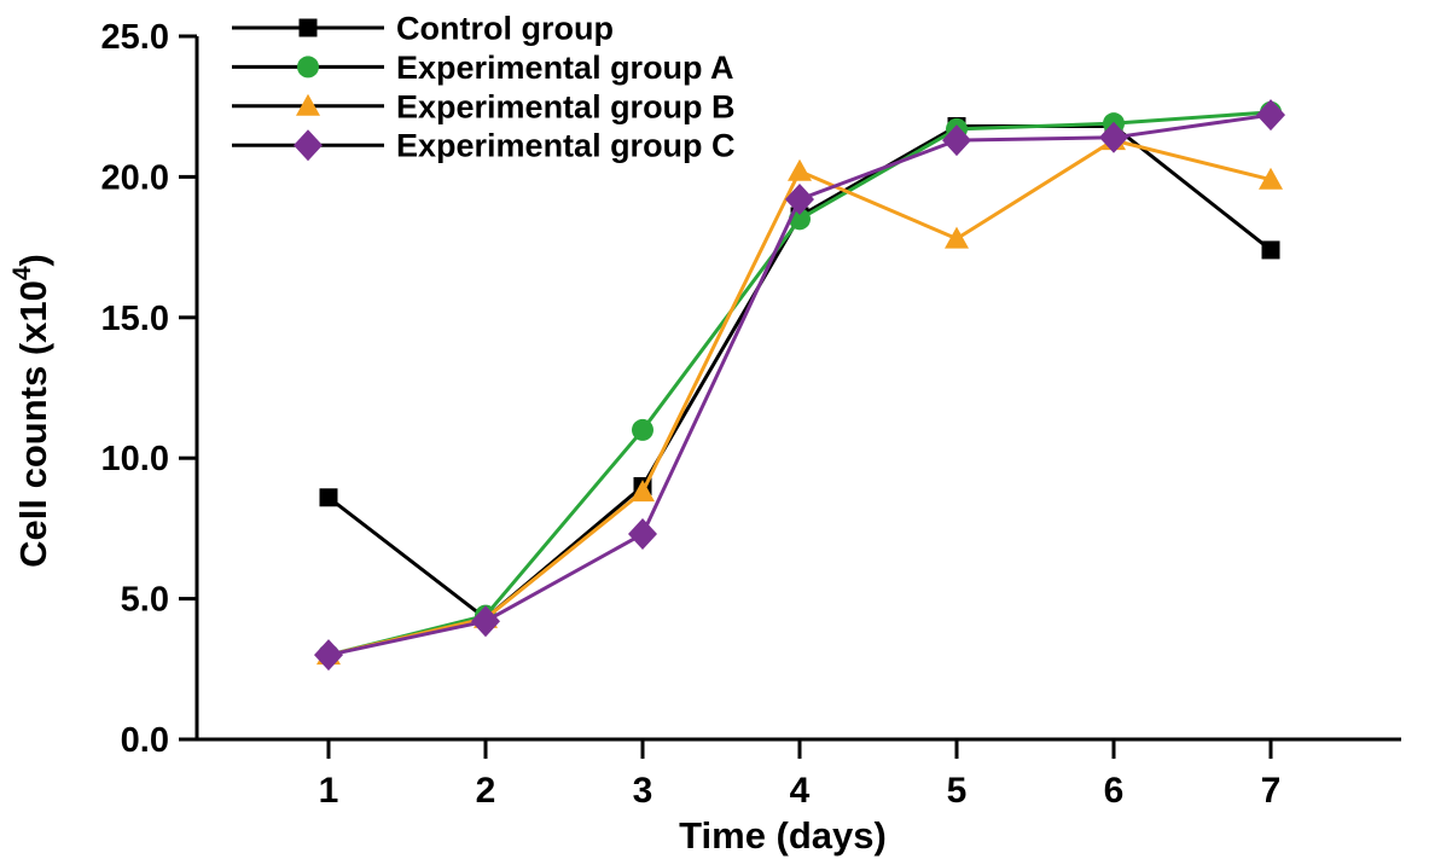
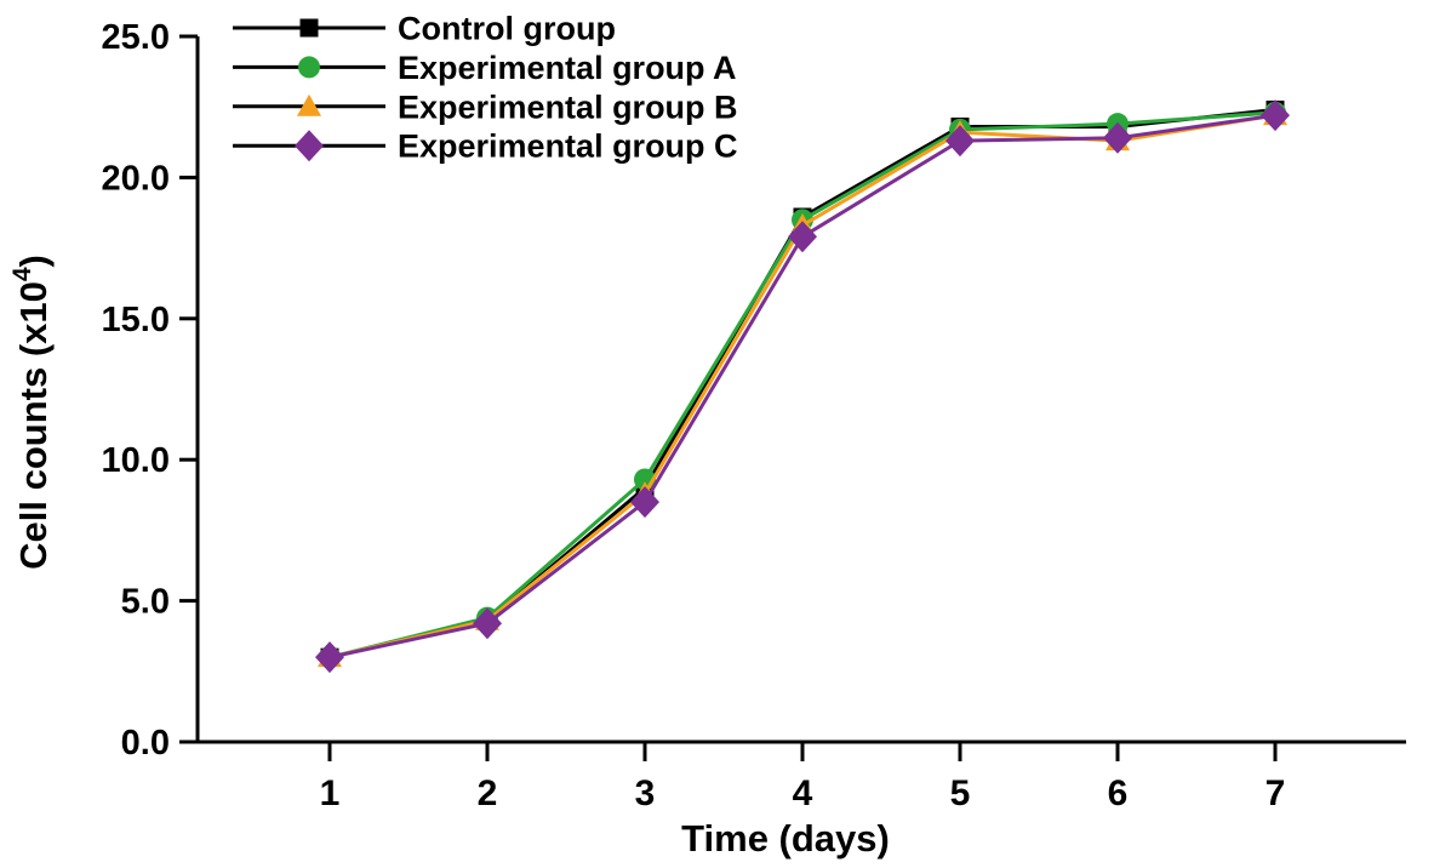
Control group/1: 8.6 -> 3.0
Experimental group A/3: 11.0 -> 9.3
Experimental group C/3: 7.3 -> 8.5
Experimental group B/4: 20.2 -> 18.3
Experimental group C/4: 19.2 -> 17.9
Experimental group B/5: 17.8 -> 21.6
Control group/7: 17.4 -> 22.4
Experimental group B/7: 19.9 -> 22.2
